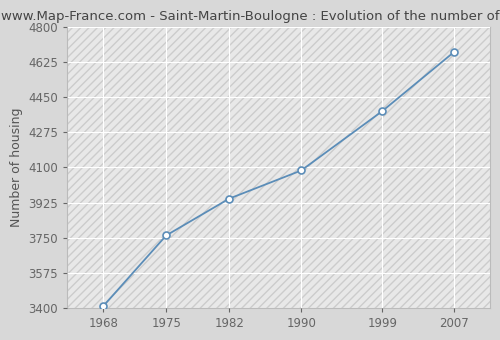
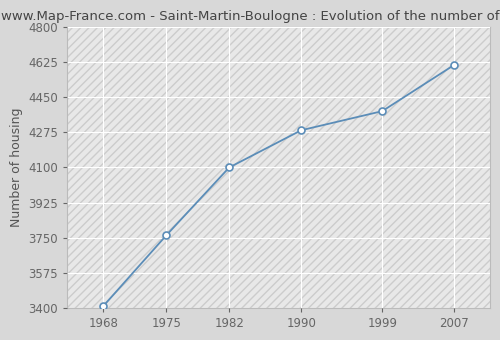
1982: 3945 -> 4100
1990: 4085 -> 4285
2007: 4675 -> 4610
